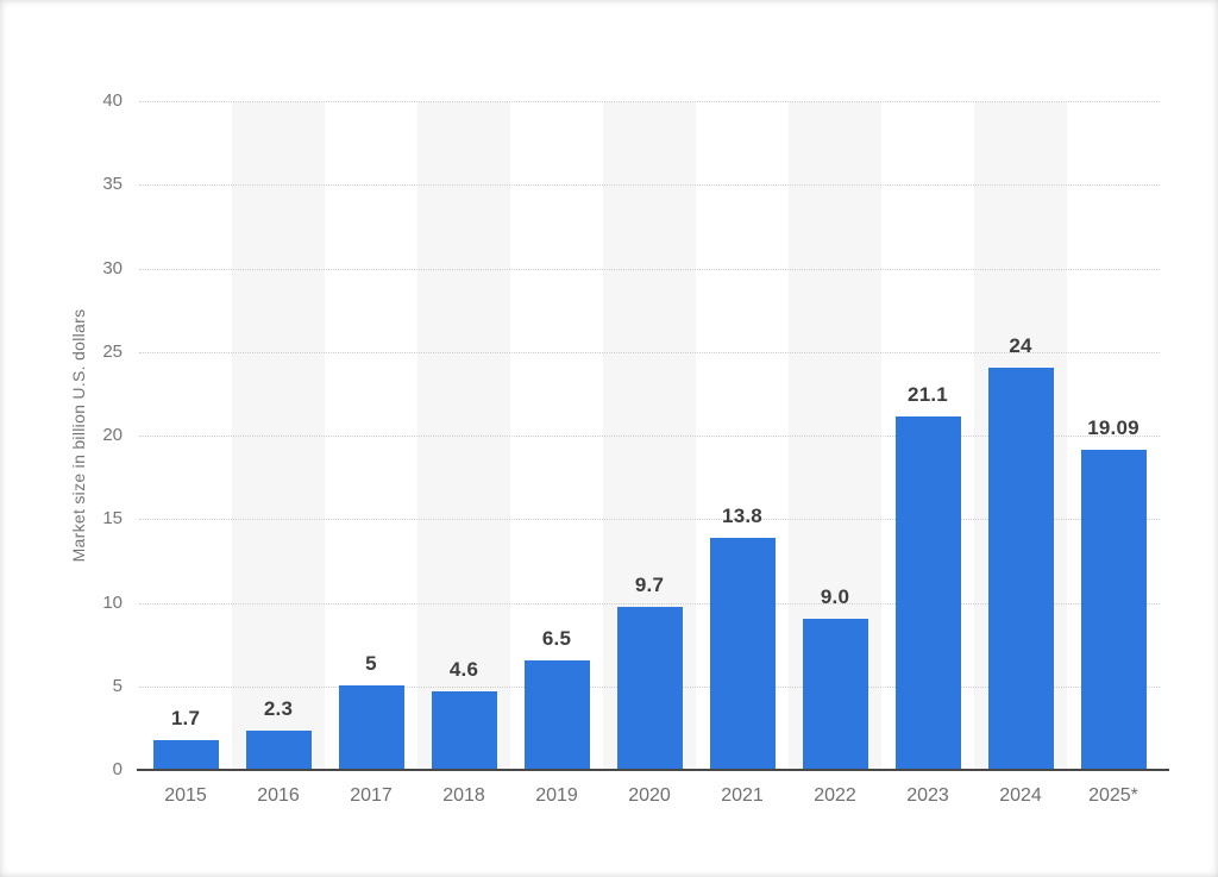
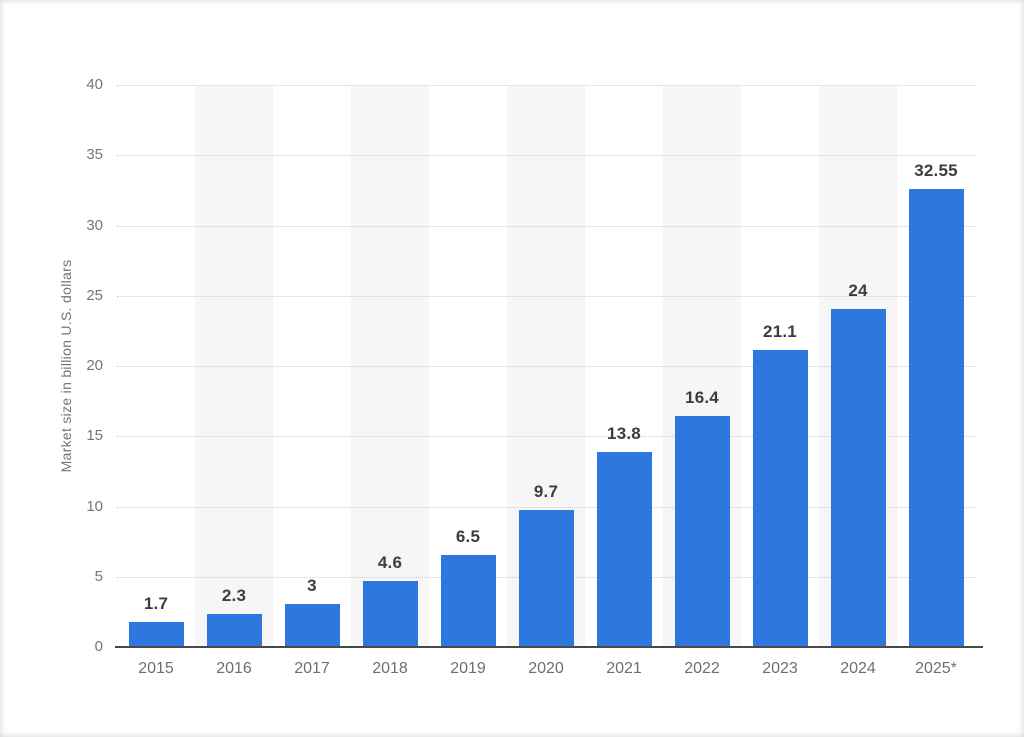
2017: 5 -> 3
2022: 9.0 -> 16.4
2025*: 19.09 -> 32.55
